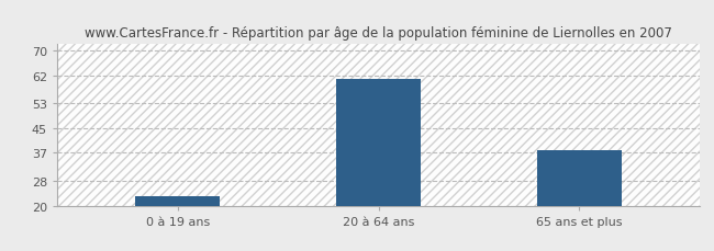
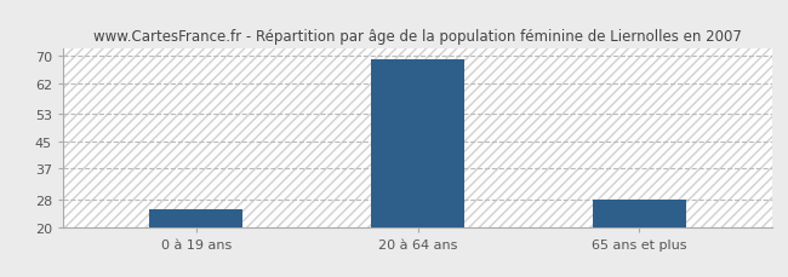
0 à 19 ans: 23 -> 25
20 à 64 ans: 61 -> 69
65 ans et plus: 38 -> 28
